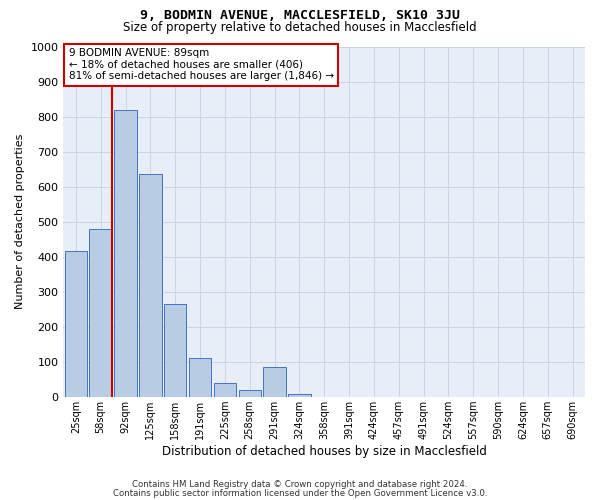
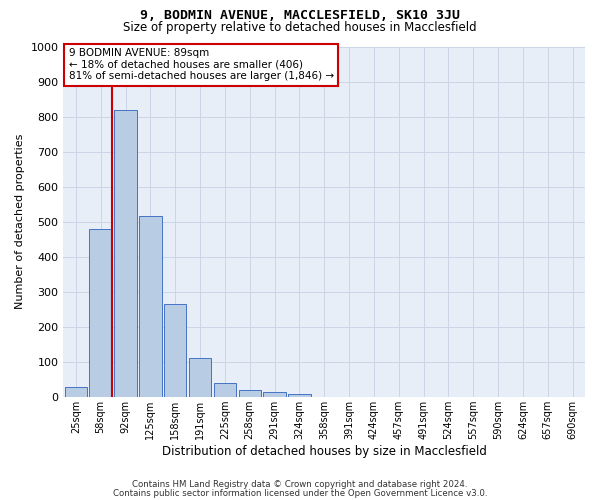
25sqm: 415 -> 28
125sqm: 635 -> 515
291sqm: 85 -> 12
